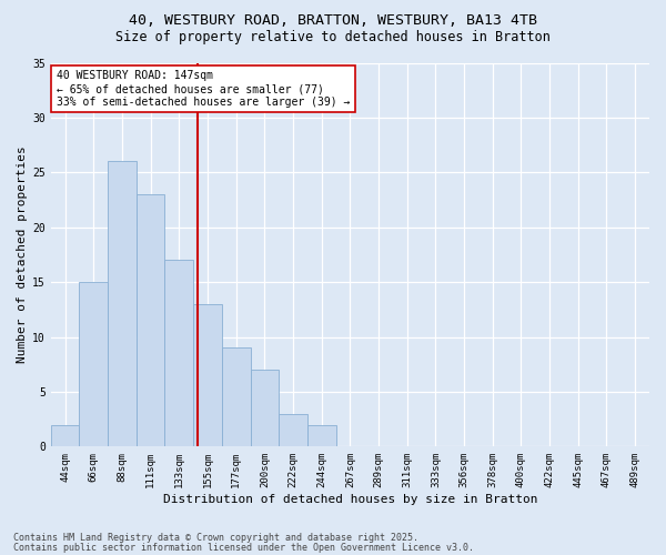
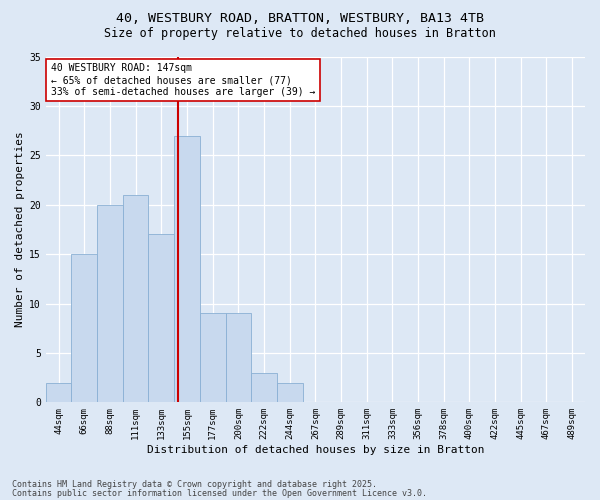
88sqm: 26 -> 20
111sqm: 23 -> 21
155sqm: 13 -> 27
200sqm: 7 -> 9
